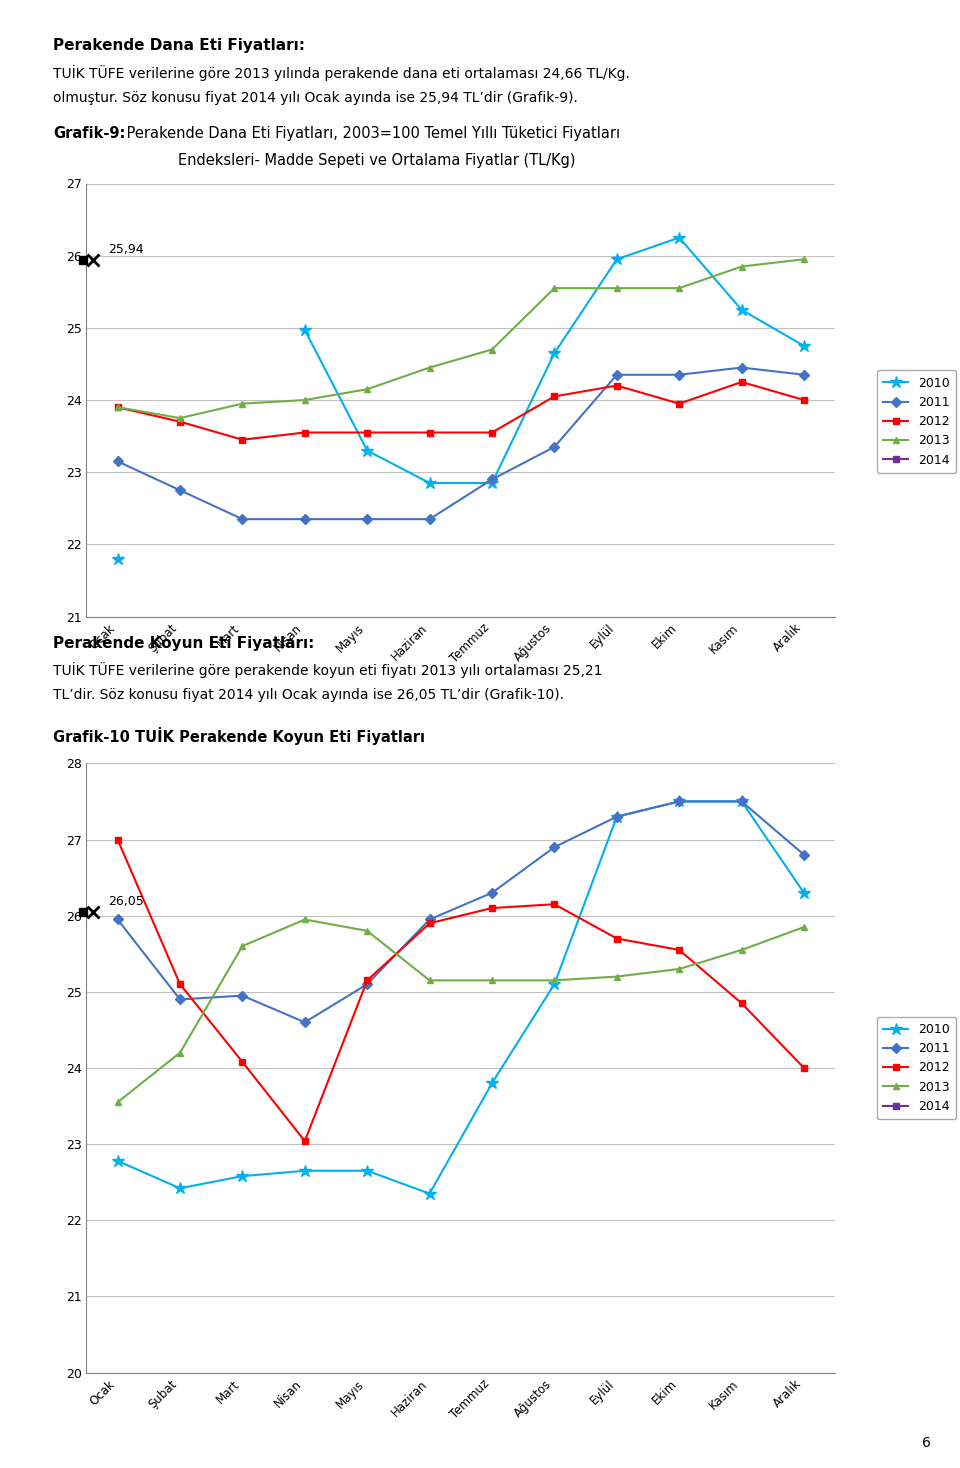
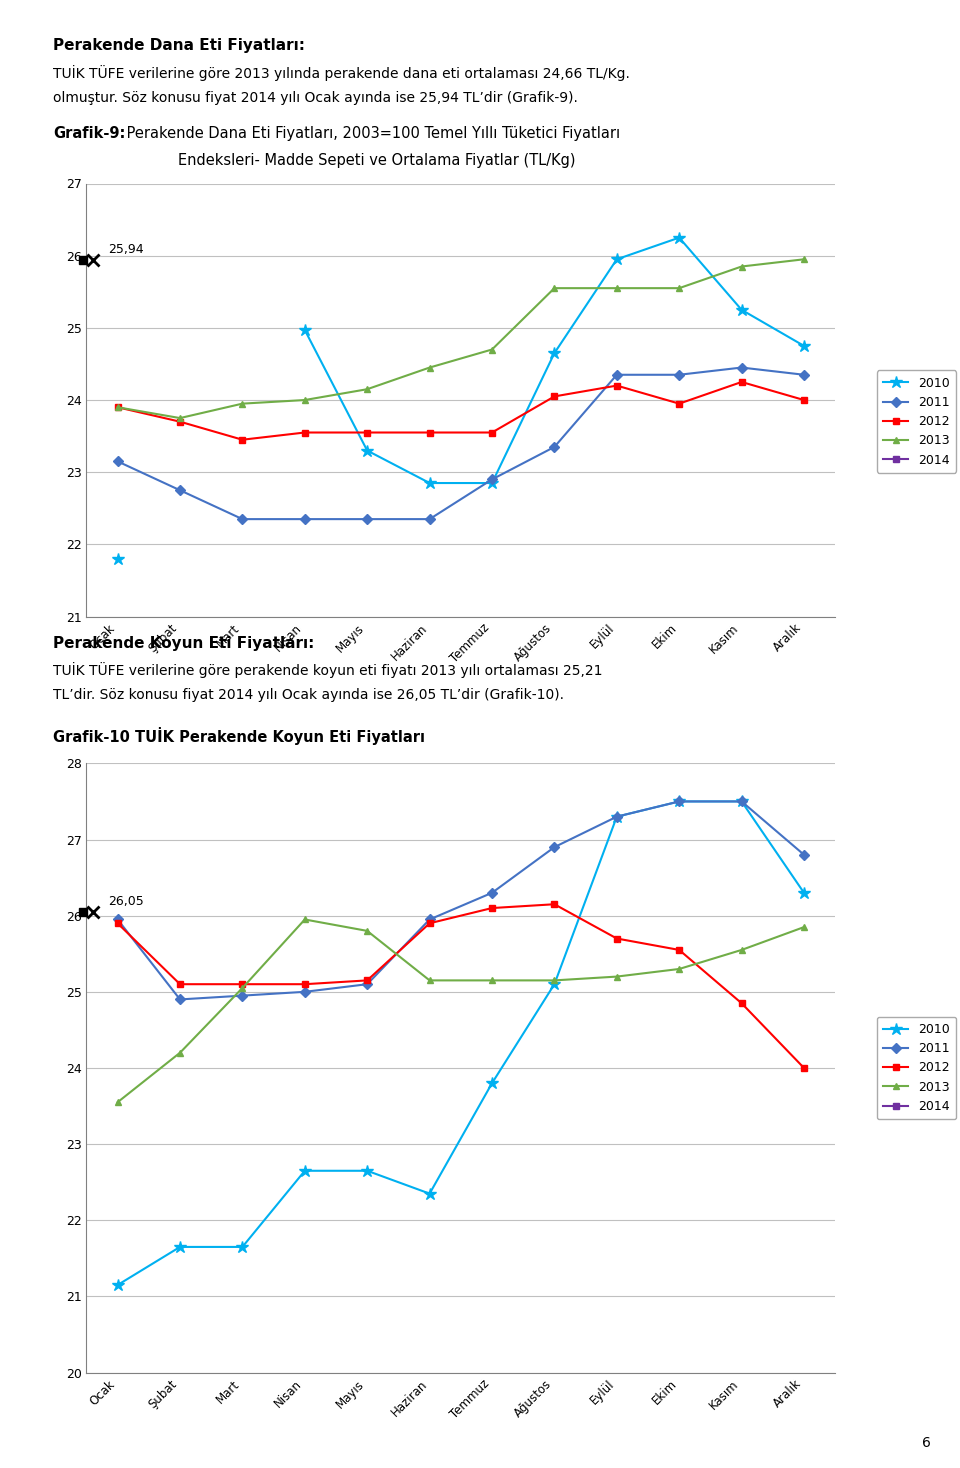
2010/Ocak: 22.78 -> 21.15
2012/Ocak: 27.00 -> 25.90
2010/Şubat: 22.42 -> 21.65
2010/Mart: 22.58 -> 21.65
2012/Mart: 24.08 -> 25.10
2013/Mart: 25.60 -> 25.05
2011/Nisan: 24.60 -> 25.00
2012/Nisan: 23.04 -> 25.10
